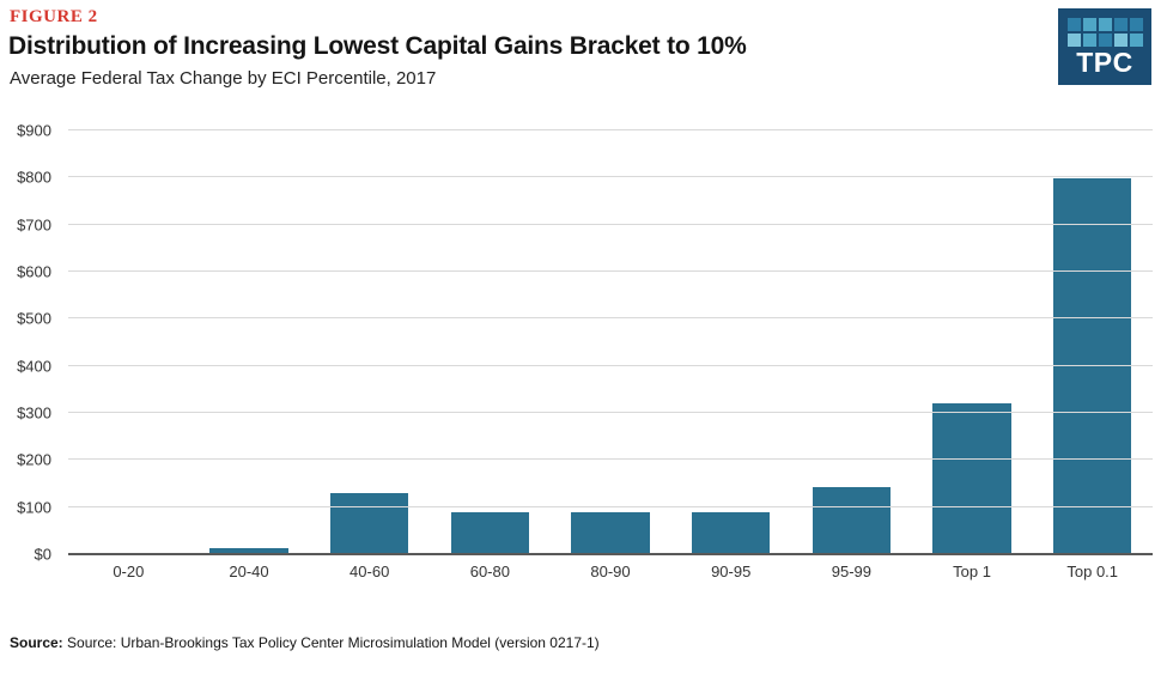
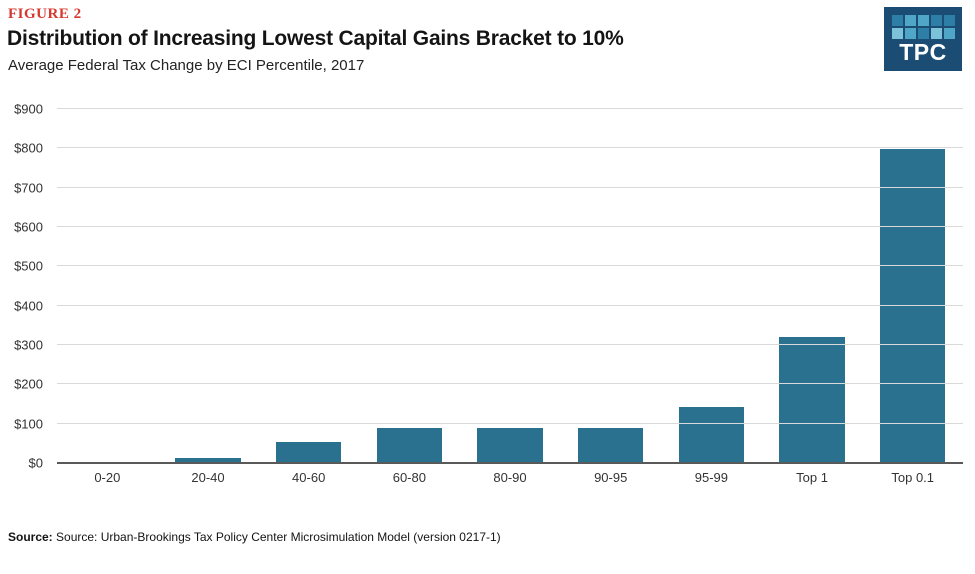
40-60: $130 -> $50
